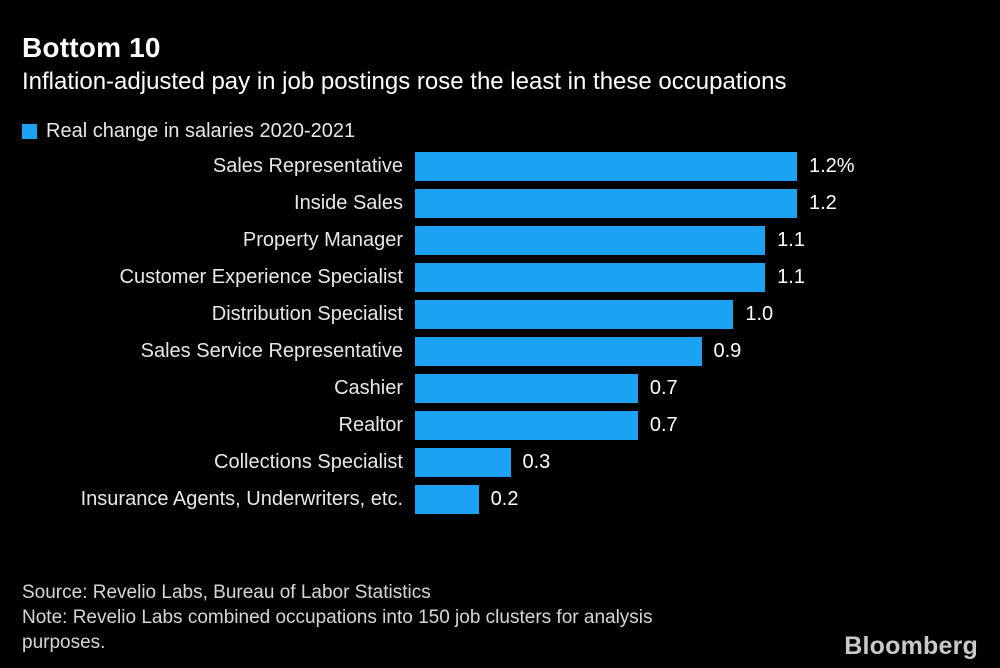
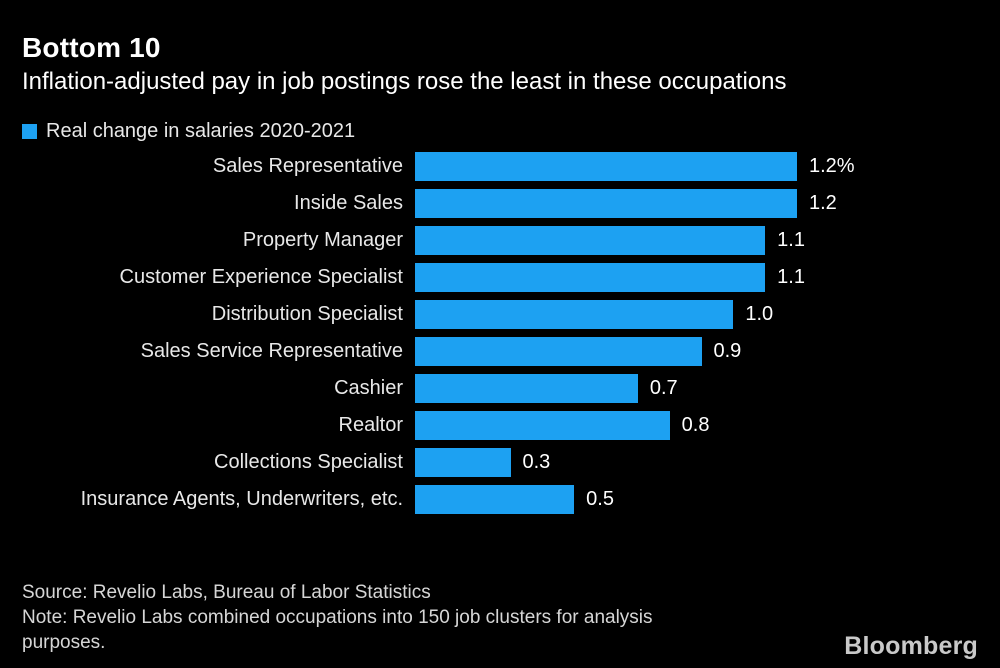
Realtor: 0.7 -> 0.8
Insurance Agents, Underwriters, etc.: 0.2 -> 0.5
